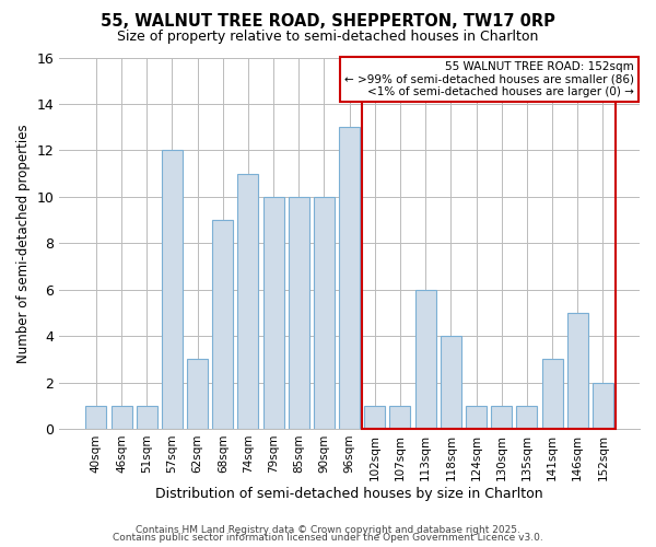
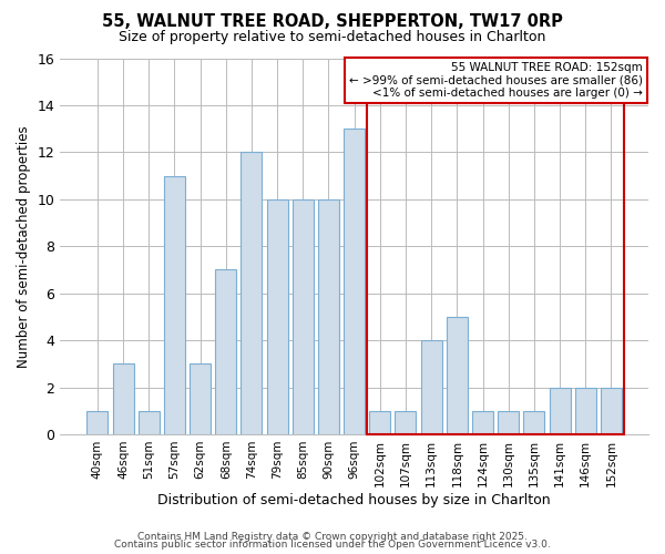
46sqm: 1 -> 3
57sqm: 12 -> 11
68sqm: 9 -> 7
74sqm: 11 -> 12
113sqm: 6 -> 4
118sqm: 4 -> 5
141sqm: 3 -> 2
146sqm: 5 -> 2
